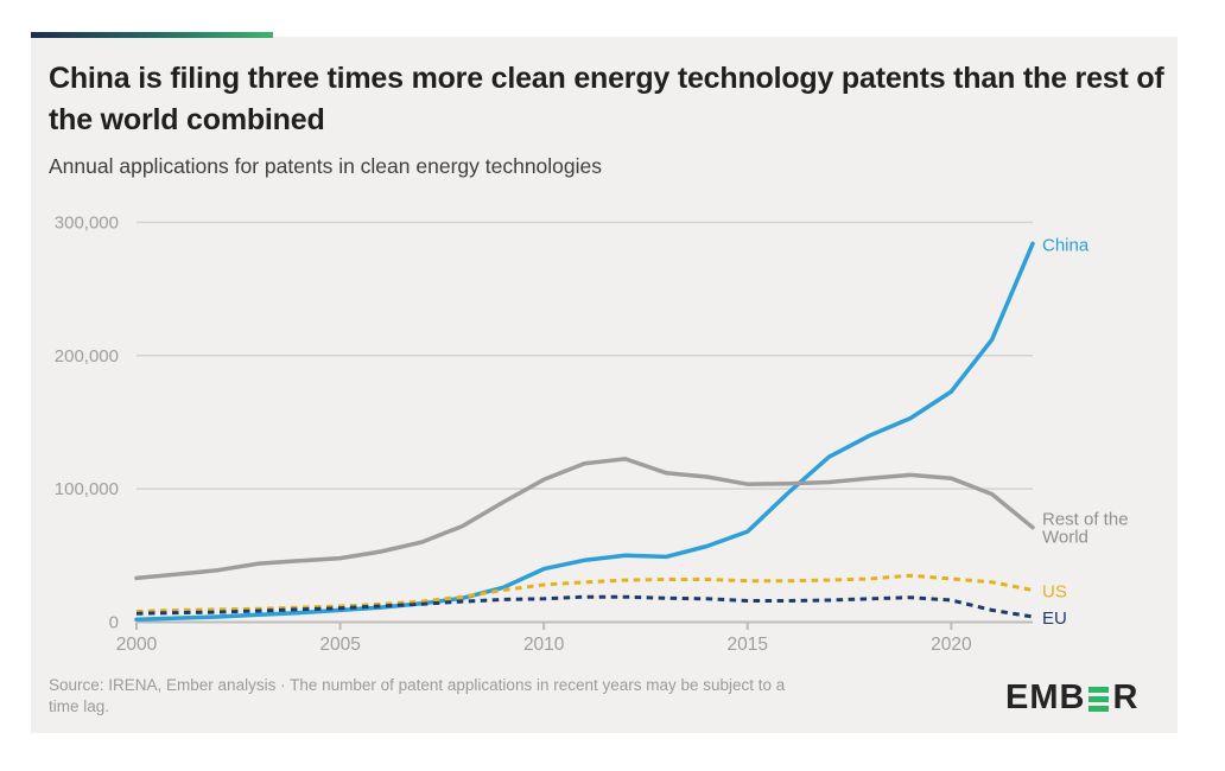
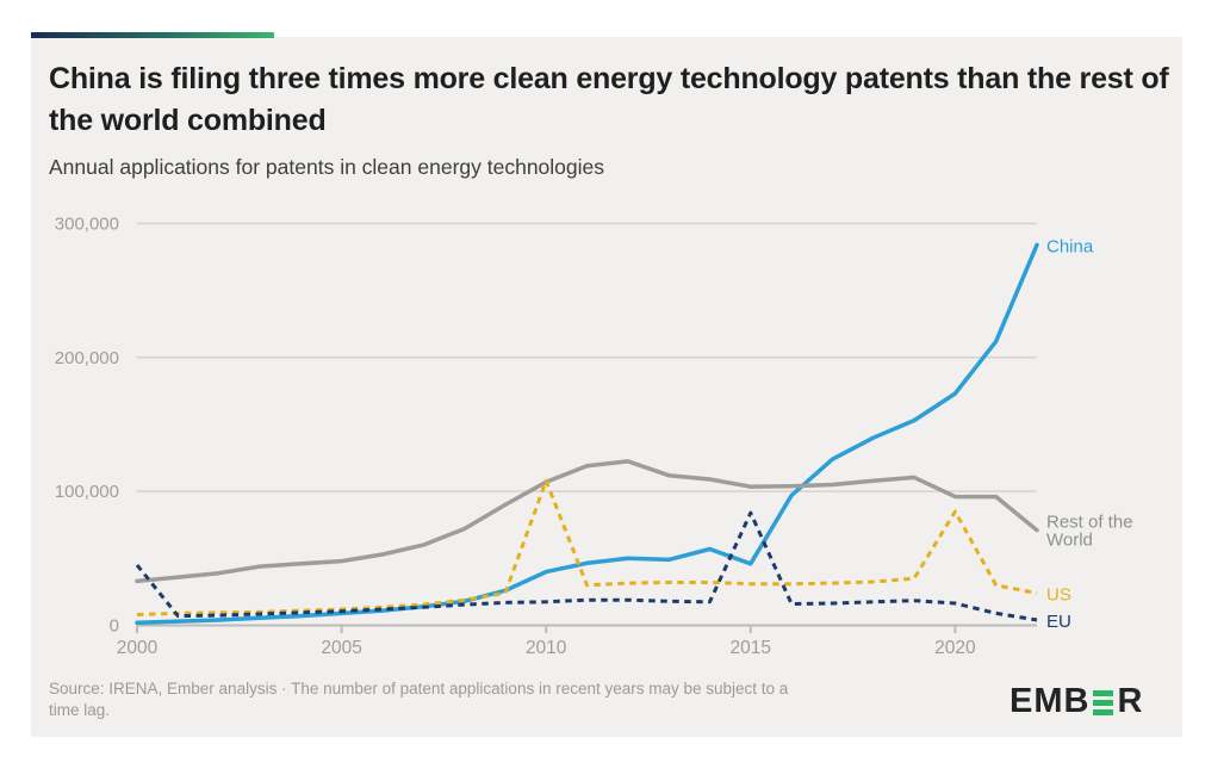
EU/2000: 6000 -> 45000
US/2010: 28000 -> 108000
China/2015: 68000 -> 46000
EU/2015: 16000 -> 84000
Rest of the World/2020: 108000 -> 96000
US/2020: 32000 -> 85000
